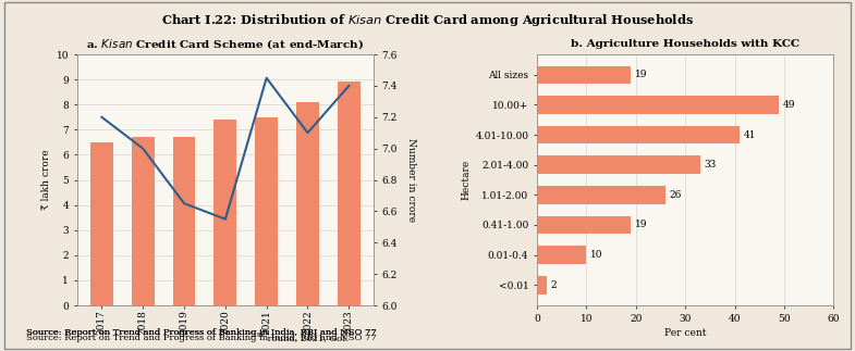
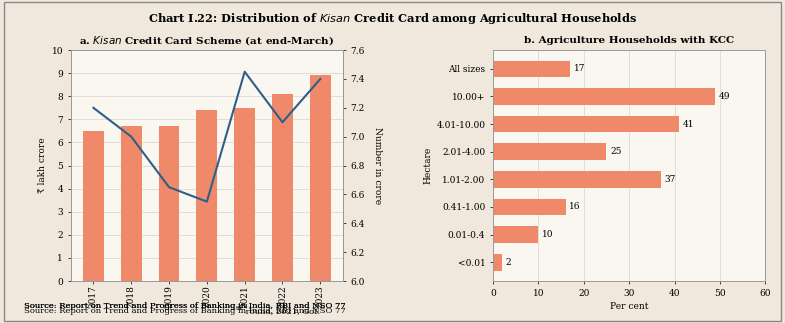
b. Agriculture Households with KCC/All sizes: 19 -> 17
b. Agriculture Households with KCC/2.01-4.00: 33 -> 25
b. Agriculture Households with KCC/1.01-2.00: 26 -> 37
b. Agriculture Households with KCC/0.41-1.00: 19 -> 16
